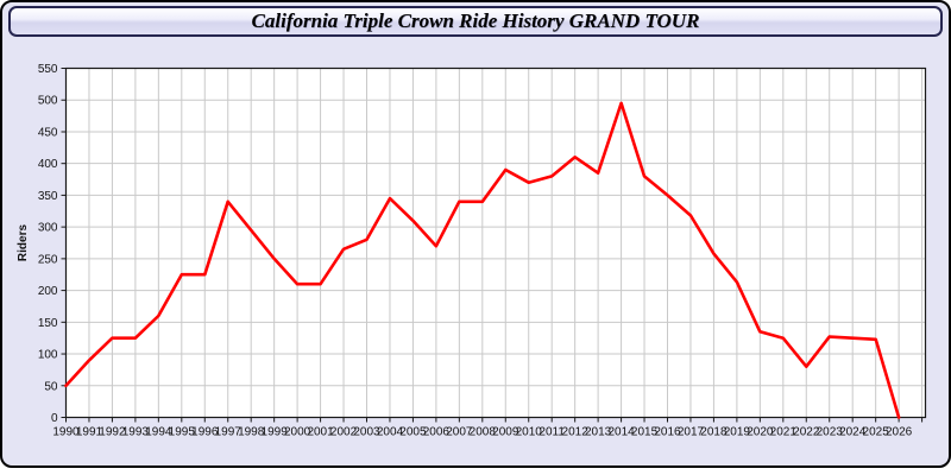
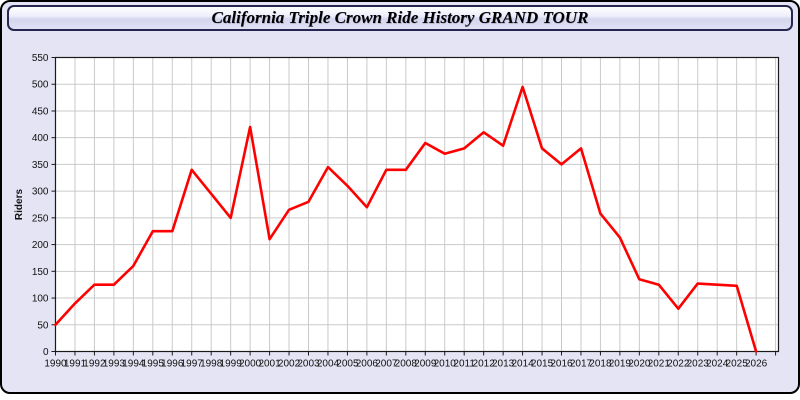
2000: 210 -> 420
2017: 320 -> 380
